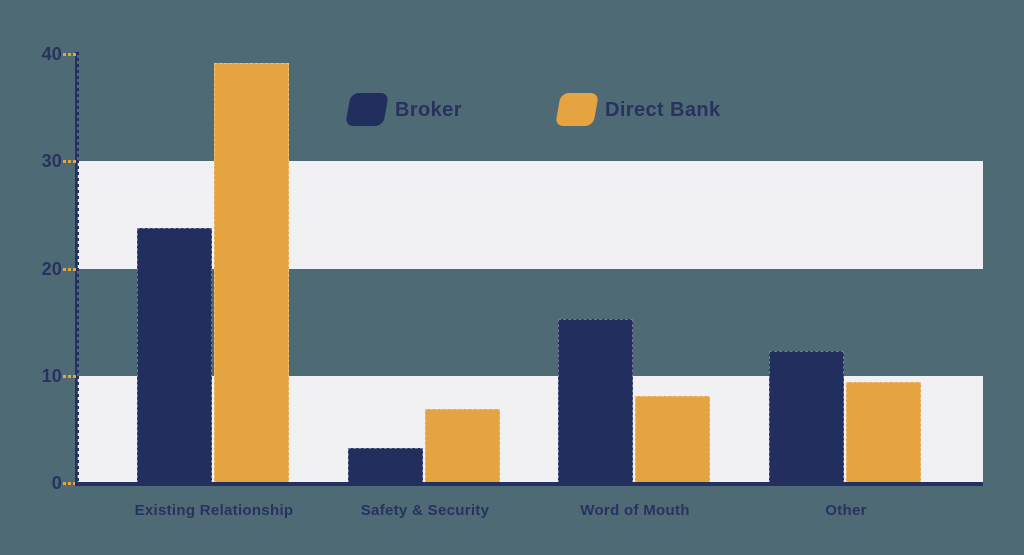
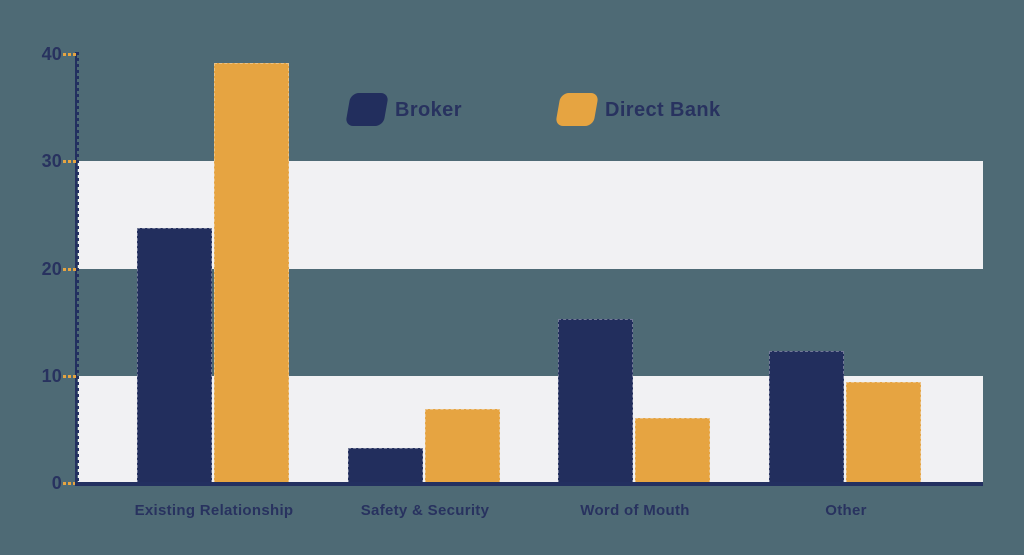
Direct Bank/Word of Mouth: 8.1 -> 6.1
